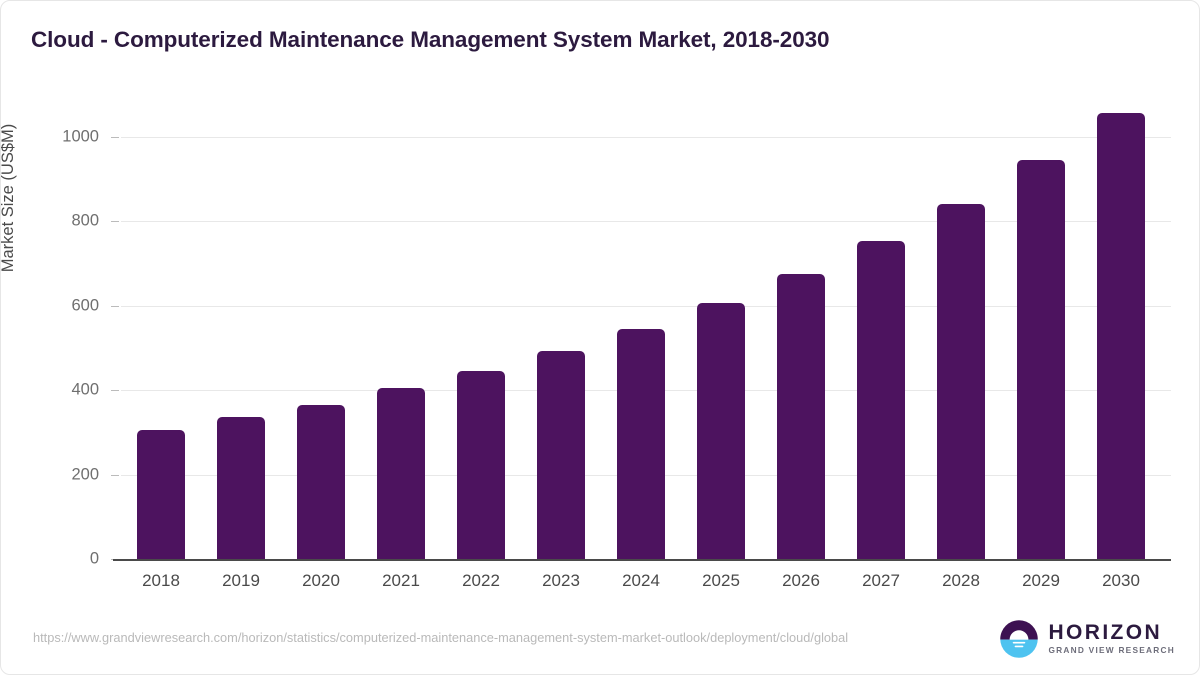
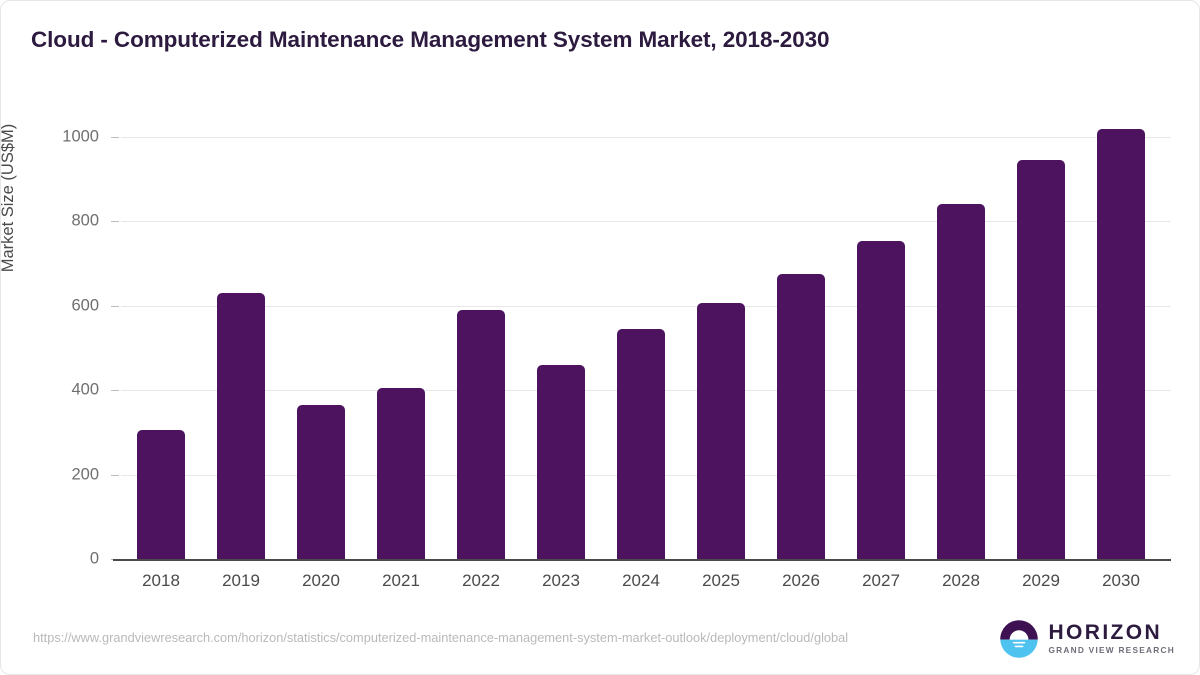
2019: 340 -> 630
2022: 440 -> 590
2023: 490 -> 460
2030: 1060 -> 1020
